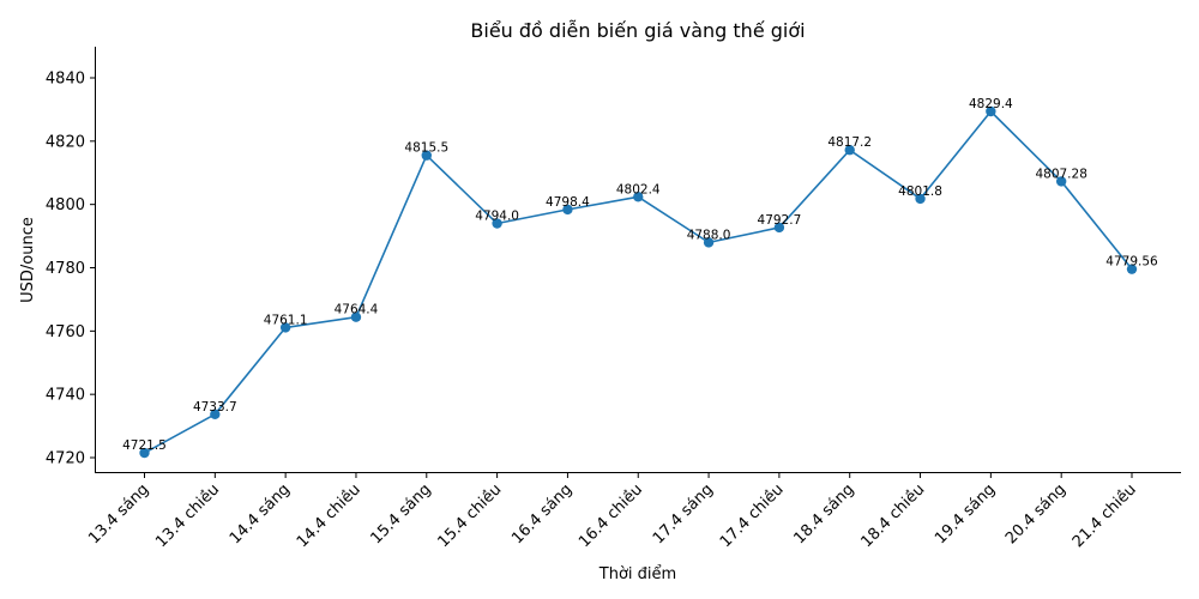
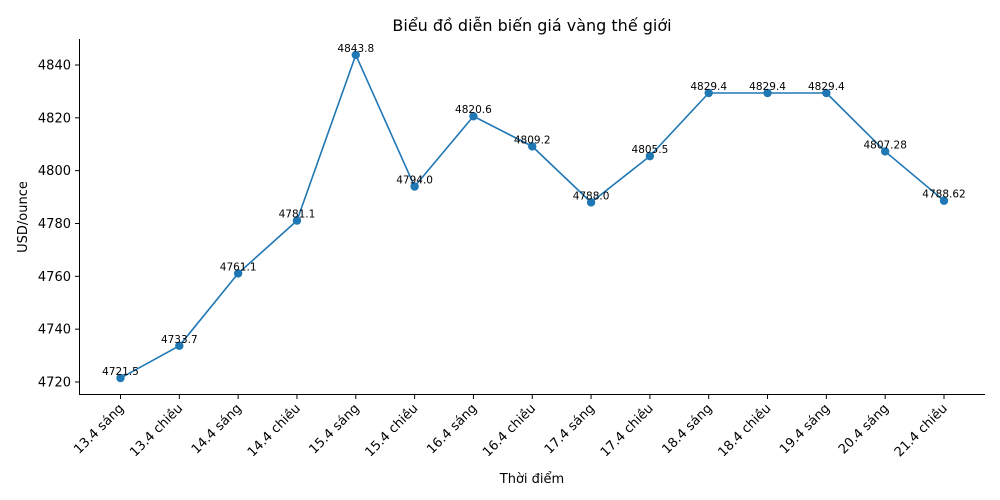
14.4 chiều: 4764.4 -> 4781.1
15.4 sáng: 4815.5 -> 4843.8
16.4 sáng: 4798.4 -> 4820.6
16.4 chiều: 4802.4 -> 4809.2
17.4 chiều: 4792.7 -> 4805.5
18.4 sáng: 4817.2 -> 4829.4
18.4 chiều: 4801.8 -> 4829.4
21.4 chiều: 4779.56 -> 4788.62
